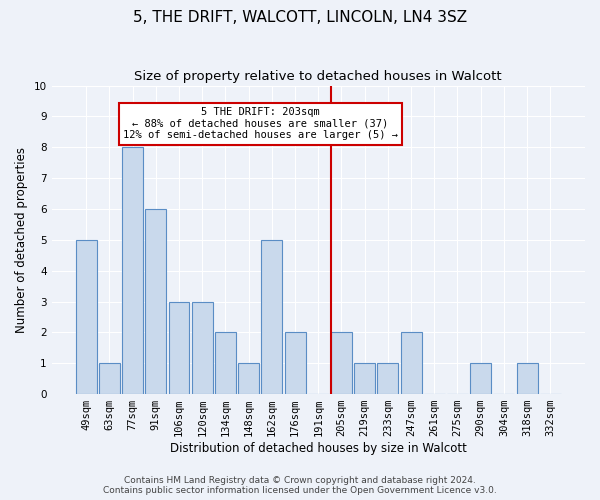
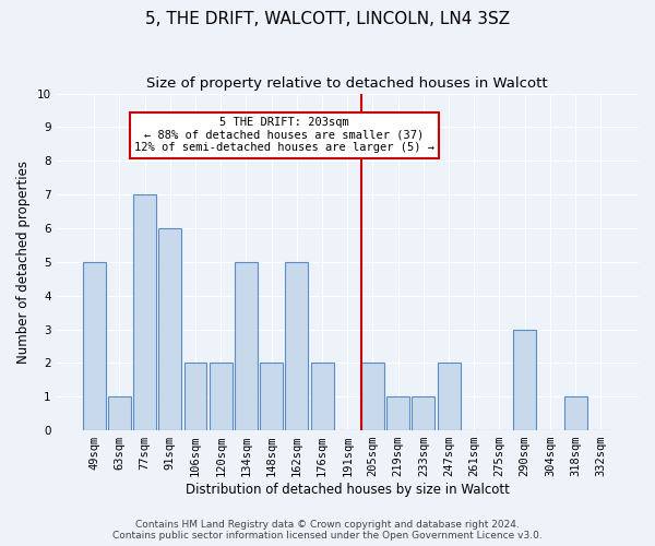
77sqm: 8 -> 7
106sqm: 3 -> 2
120sqm: 3 -> 2
134sqm: 2 -> 5
148sqm: 1 -> 2
290sqm: 1 -> 3
